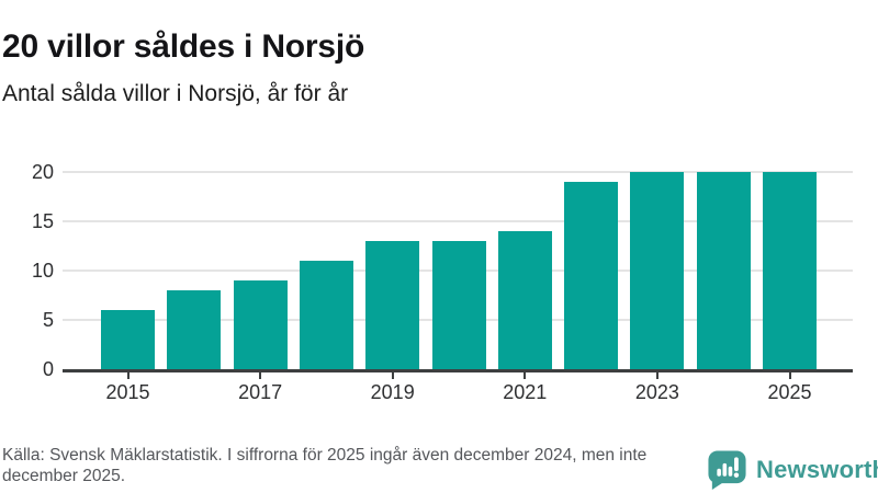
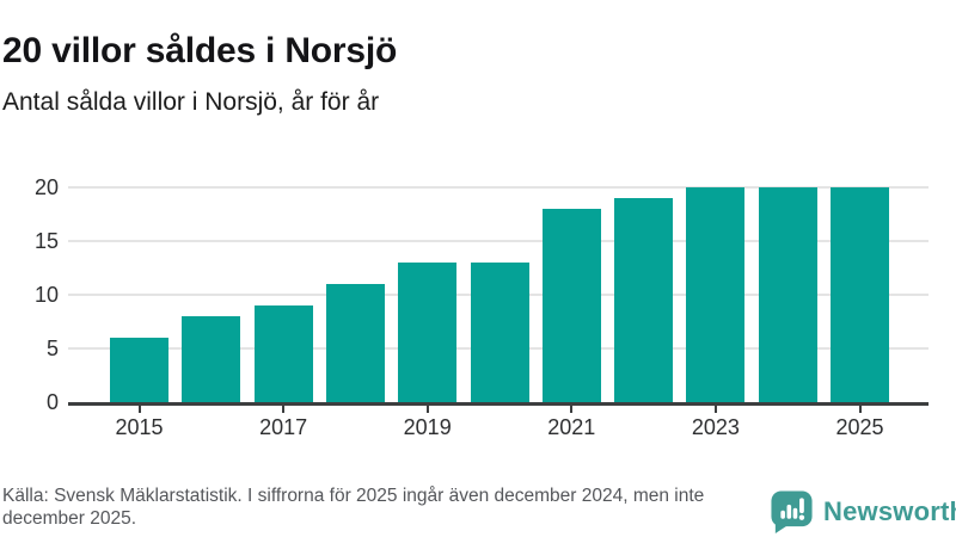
2021: 14 -> 18
